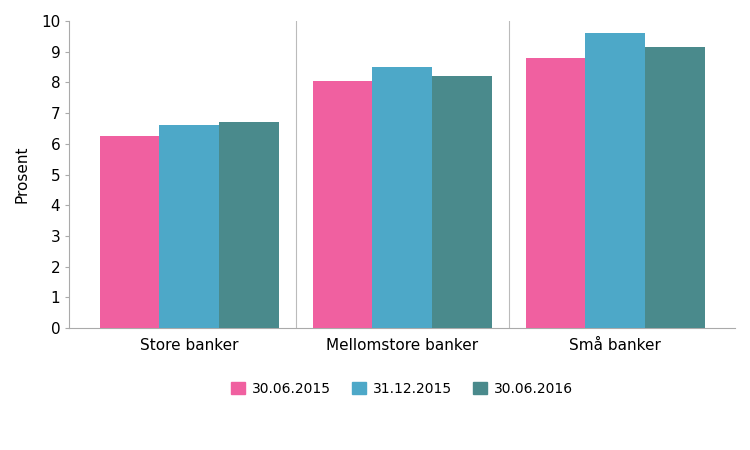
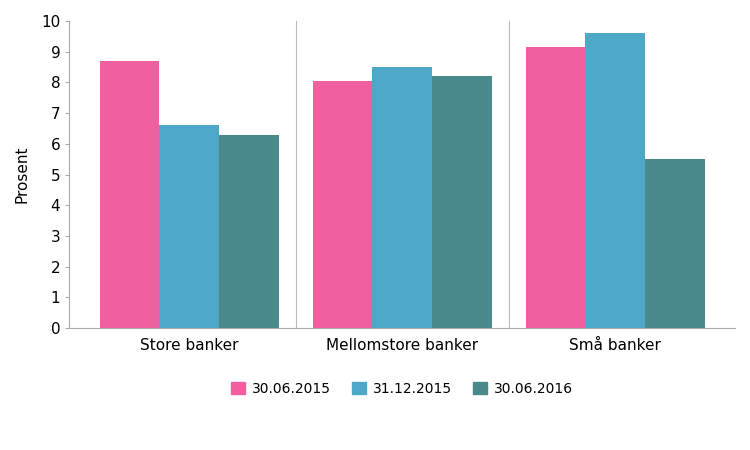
30.06.2015/Store banker: 6.25 -> 8.70
30.06.2016/Store banker: 6.70 -> 6.30
30.06.2015/Små banker: 8.80 -> 9.15
30.06.2016/Små banker: 9.15 -> 5.50
